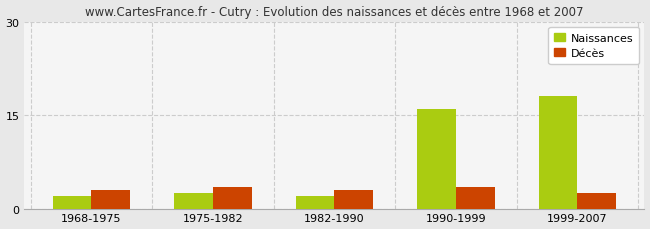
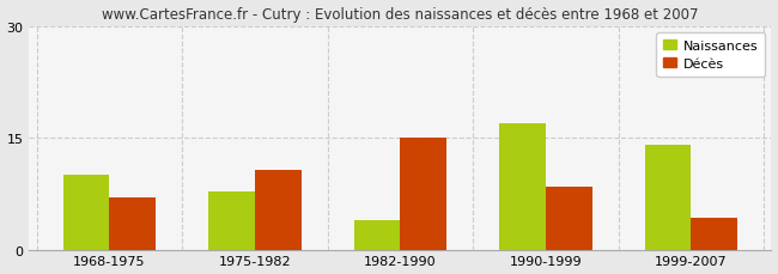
Naissances/1968-1975: 2.0 -> 10.0
Décès/1968-1975: 3.0 -> 7.0
Naissances/1975-1982: 2.5 -> 7.8
Décès/1975-1982: 3.5 -> 10.6
Naissances/1982-1990: 2.0 -> 4.0
Décès/1982-1990: 3.0 -> 15.0
Naissances/1990-1999: 16.0 -> 17.0
Décès/1990-1999: 3.5 -> 8.4
Naissances/1999-2007: 18.0 -> 14.0
Décès/1999-2007: 2.5 -> 4.2
